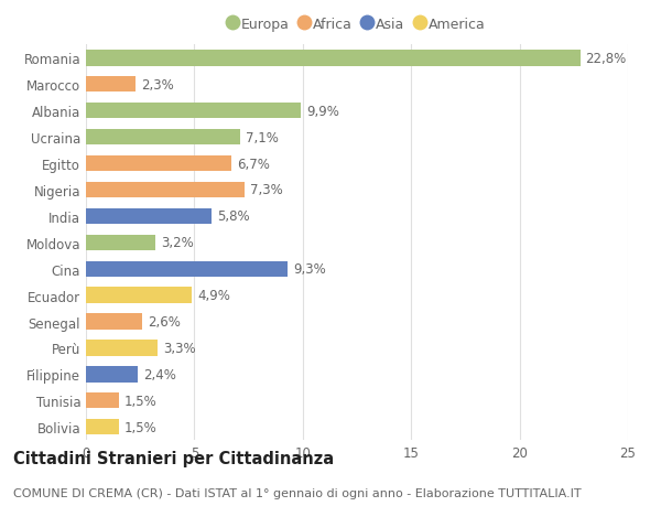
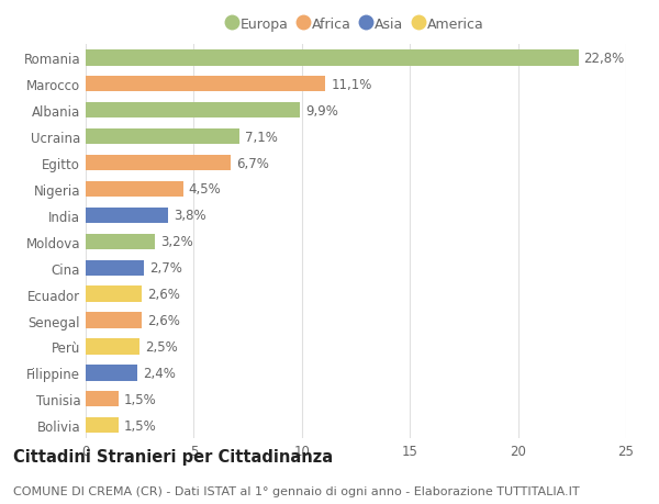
Marocco: 2,3% -> 11,1%
Nigeria: 7,3% -> 4,5%
India: 5,8% -> 3,8%
Cina: 9,3% -> 2,7%
Ecuador: 4,9% -> 2,6%
Perù: 3,3% -> 2,5%
